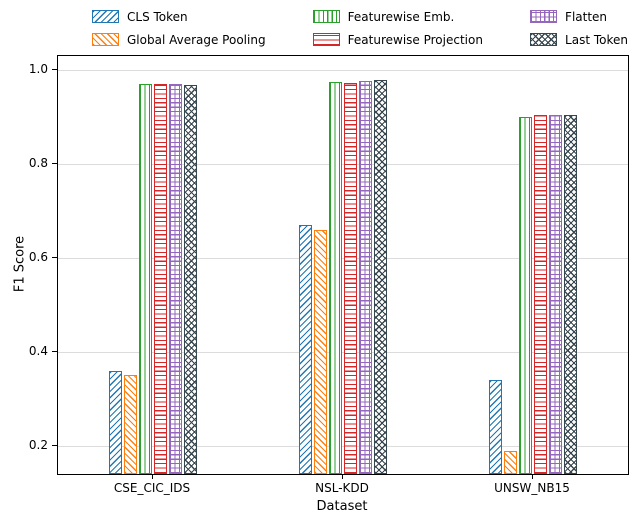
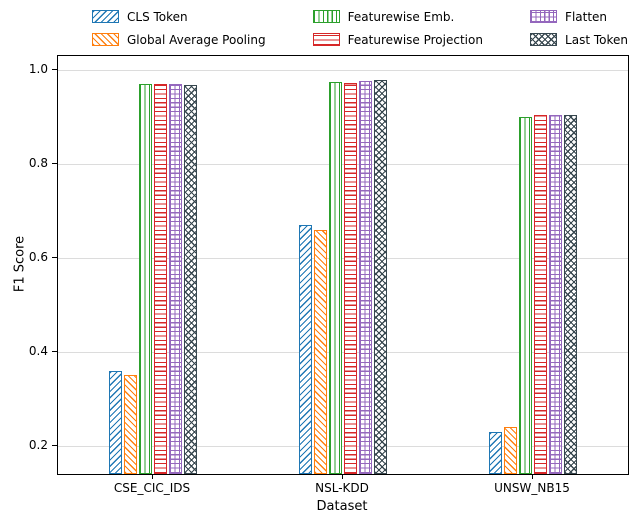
CLS Token/UNSW_NB15: 0.34 -> 0.23
Global Average Pooling/UNSW_NB15: 0.19 -> 0.24
